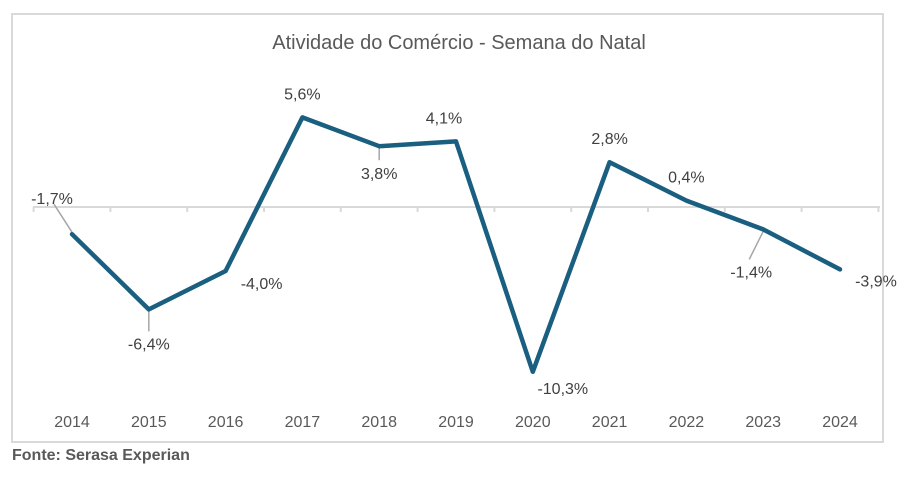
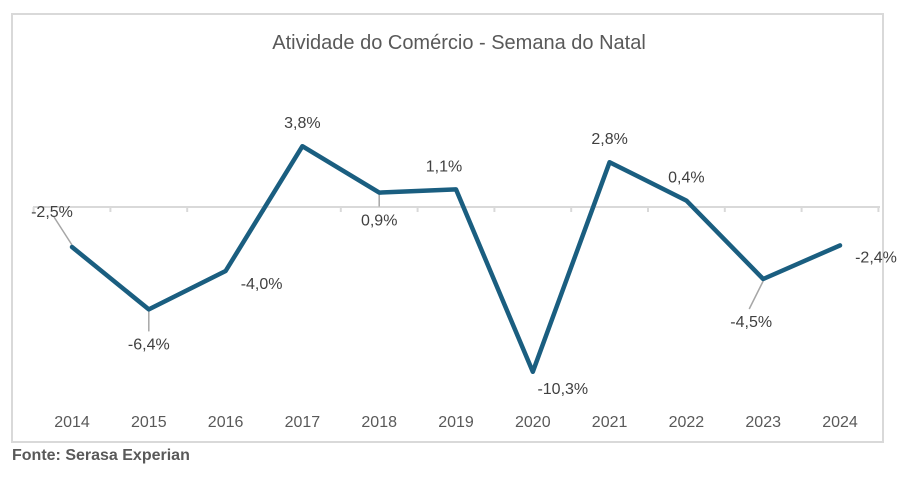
2014: -1,7% -> -2,5%
2017: 5,6% -> 3,8%
2018: 3,8% -> 0,9%
2019: 4,1% -> 1,1%
2023: -1,4% -> -4,5%
2024: -3,9% -> -2,4%
